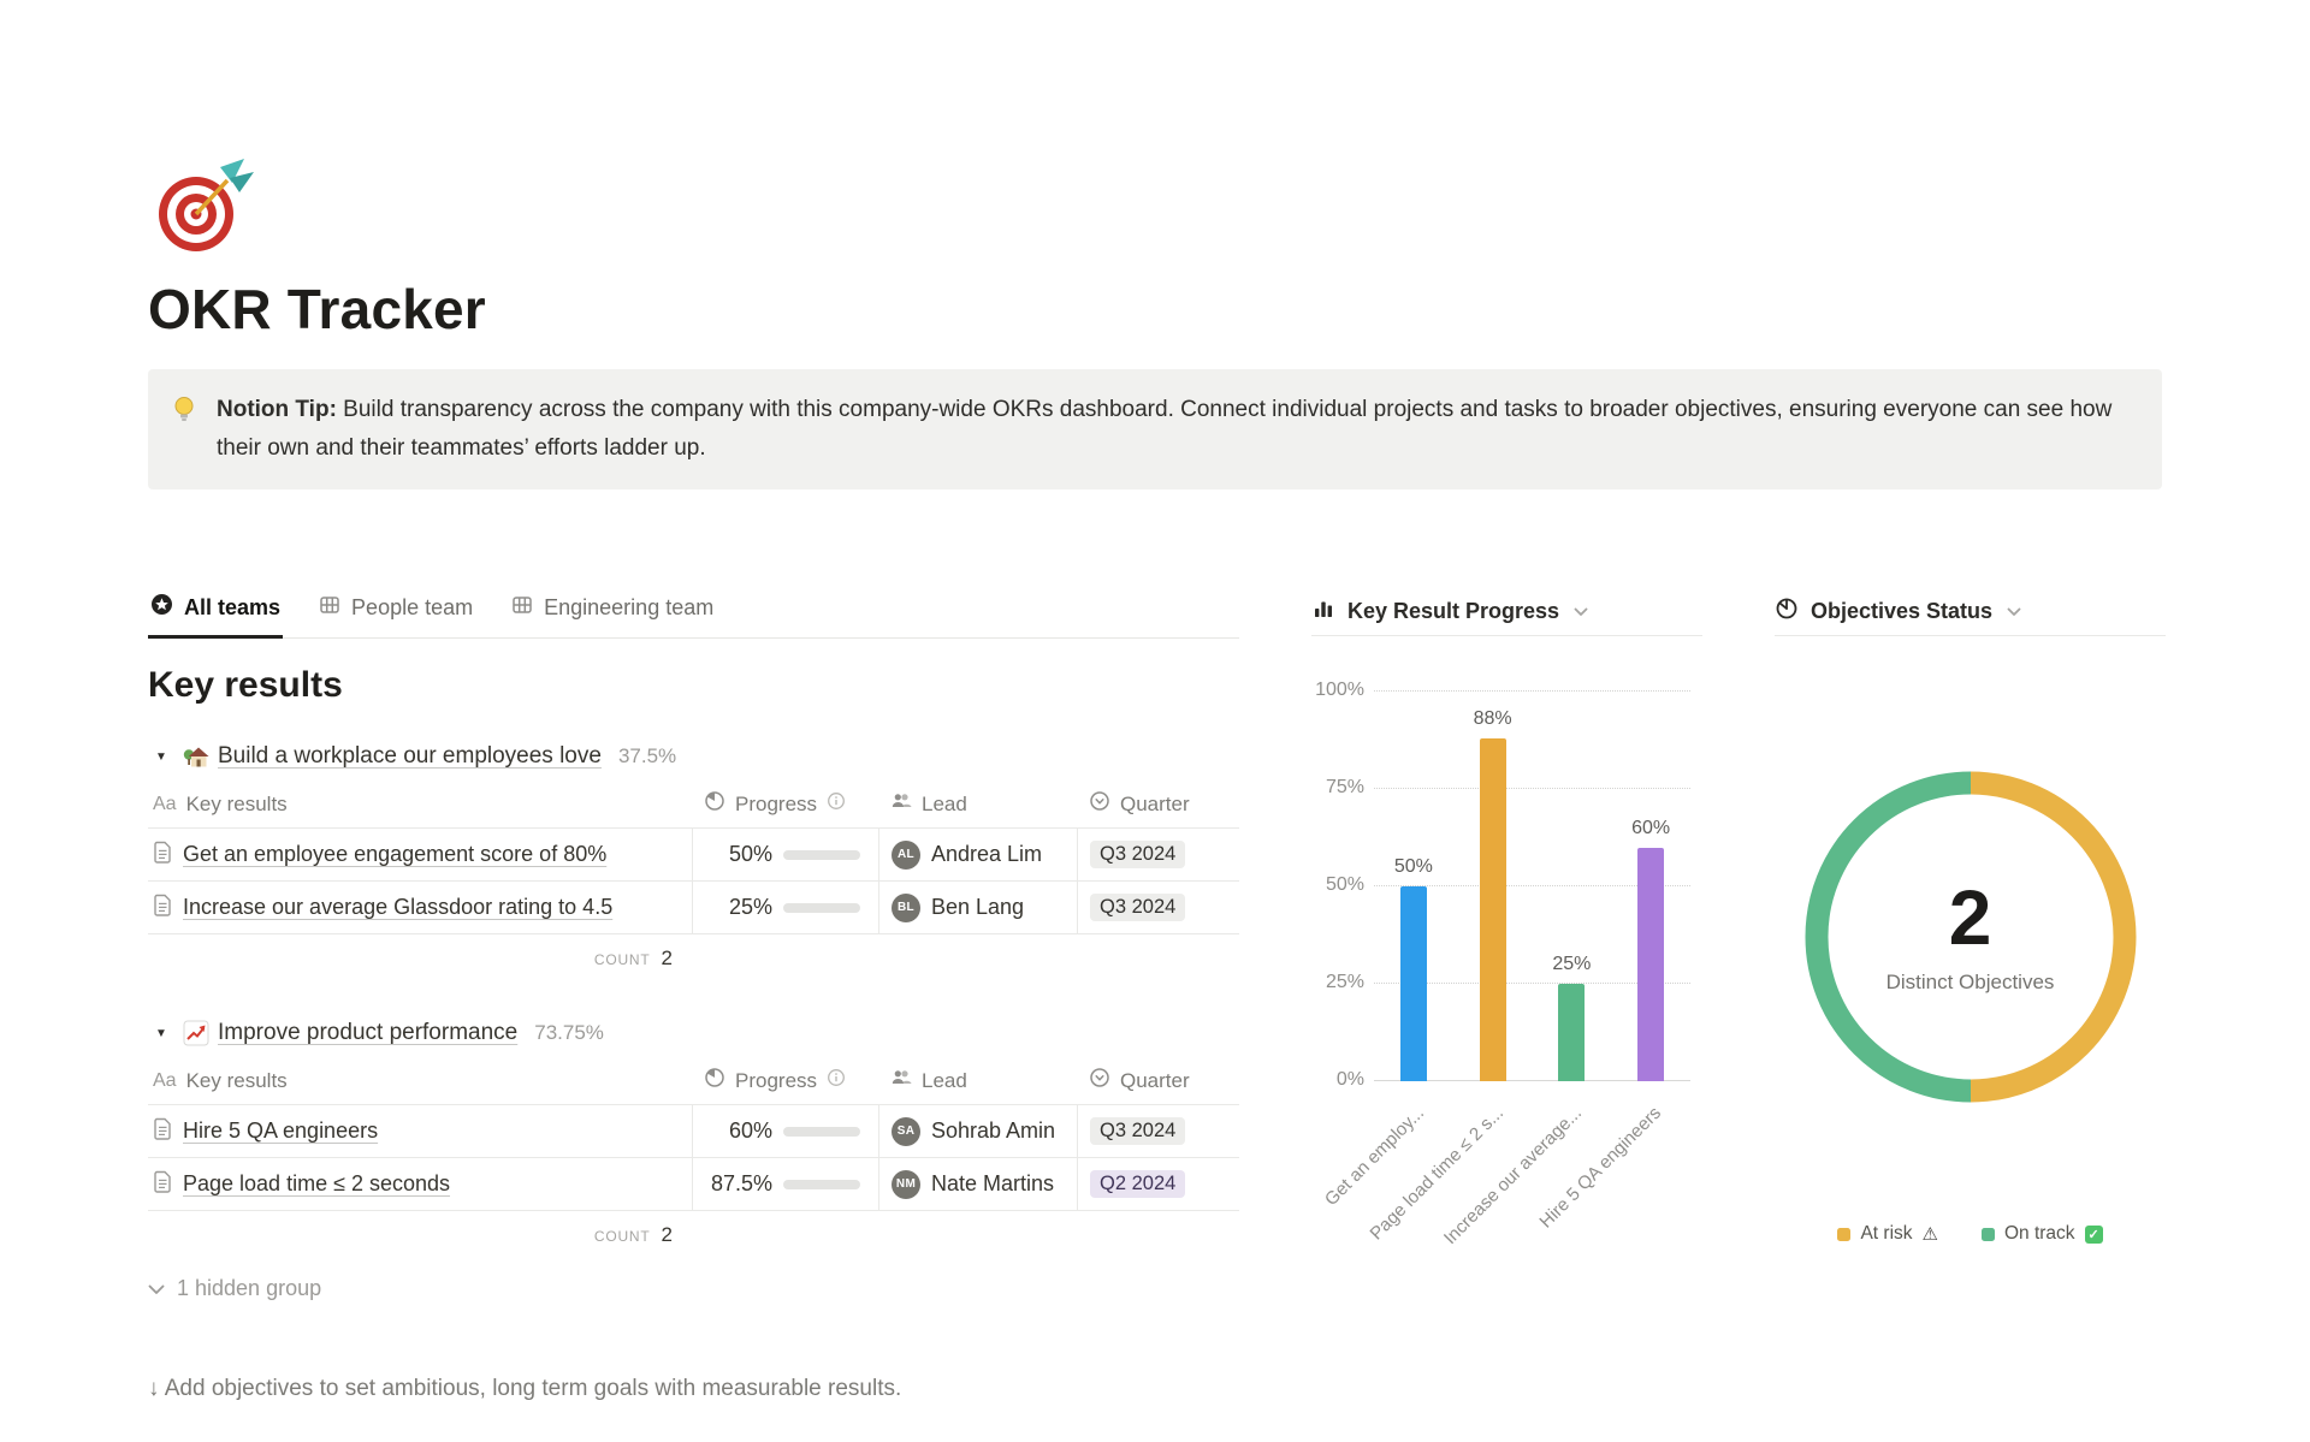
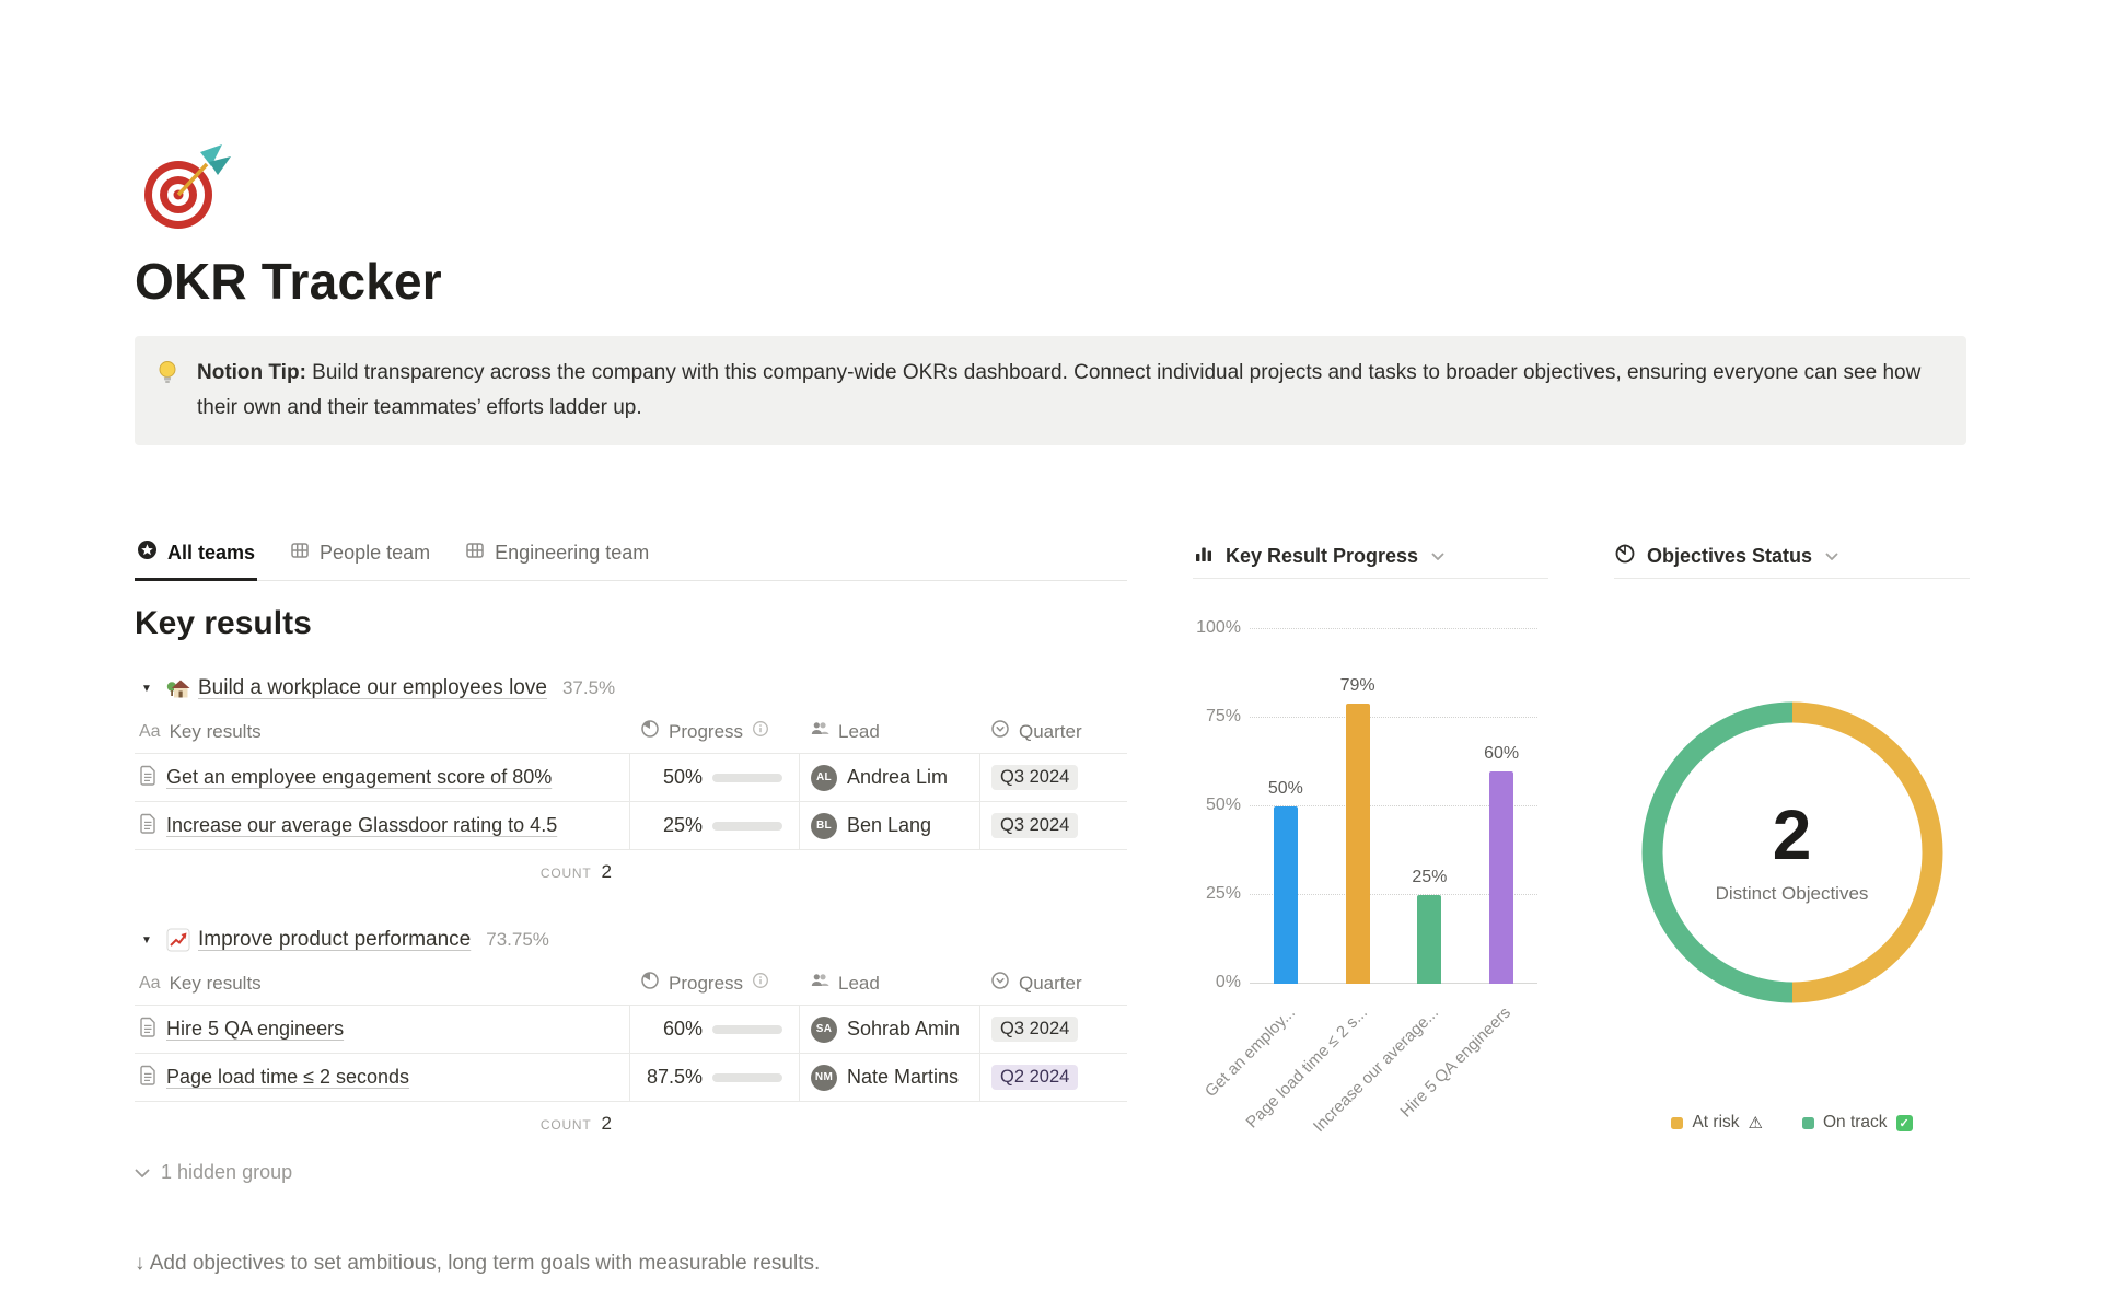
Key Result Progress/Page load time ≤ 2 s...: 88% -> 79%
